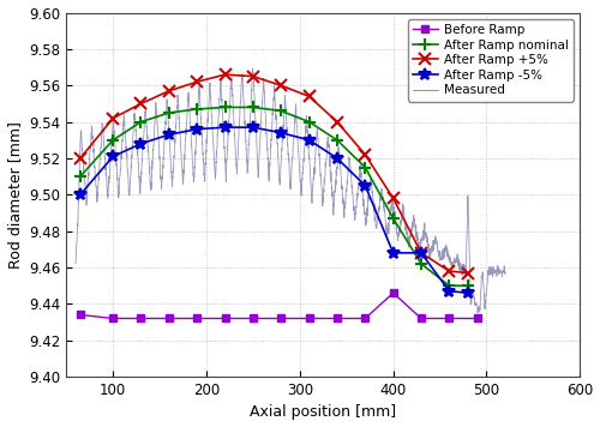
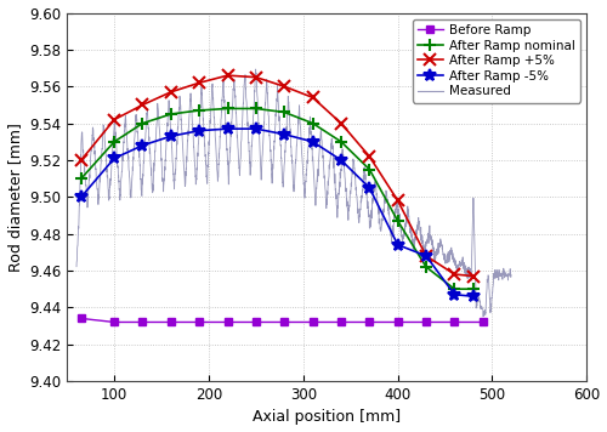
Before Ramp/400: 9.446 -> 9.432
After Ramp -5%/400: 9.468 -> 9.474
